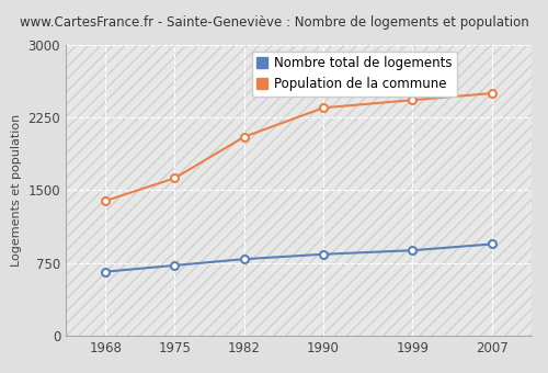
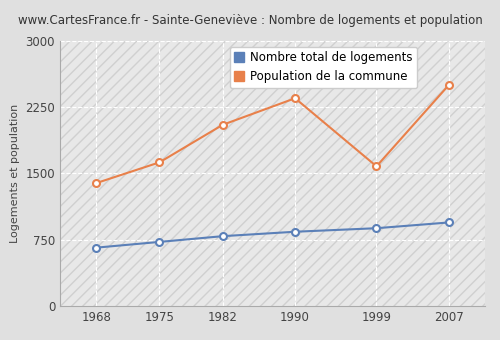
Population de la commune/1999: 2430 -> 1580
